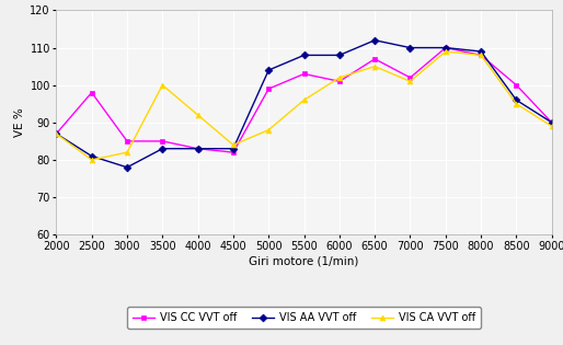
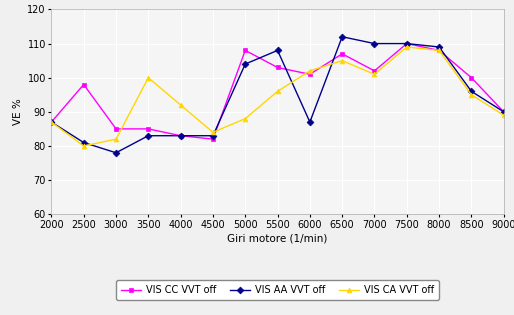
VIS CC VVT off/5000: 99 -> 108
VIS AA VVT off/6000: 108 -> 87
